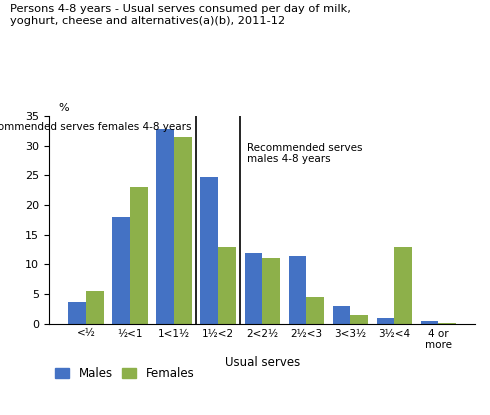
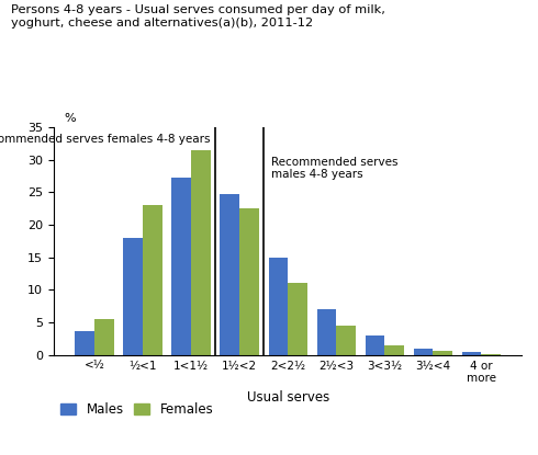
Males/1<1½: 32.8 -> 27.2
Females/1½<2: 13.0 -> 22.5
Males/2<2½: 12.0 -> 15.0
Males/2½<3: 11.4 -> 7.0
Females/3½<4: 13.0 -> 0.6
